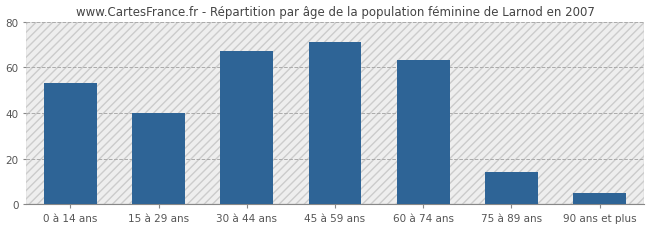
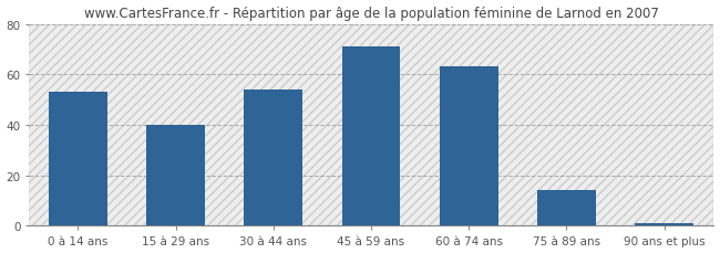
30 à 44 ans: 67 -> 54
90 ans et plus: 5 -> 1
